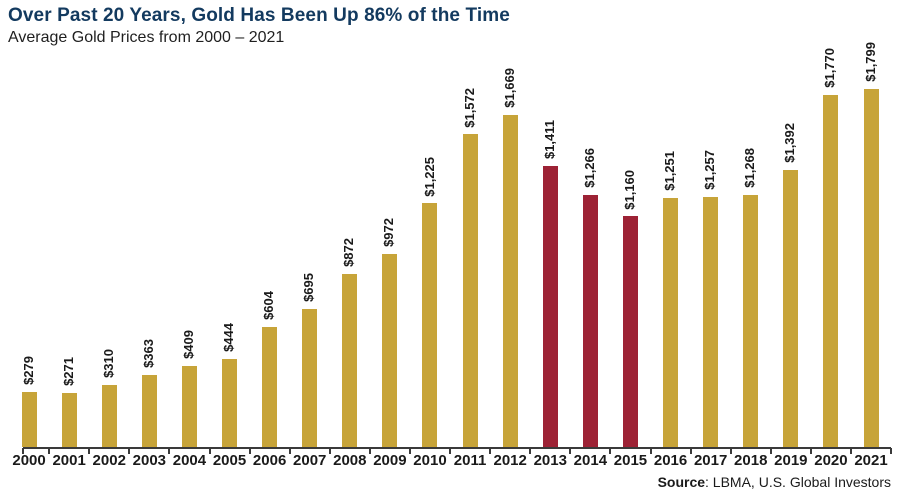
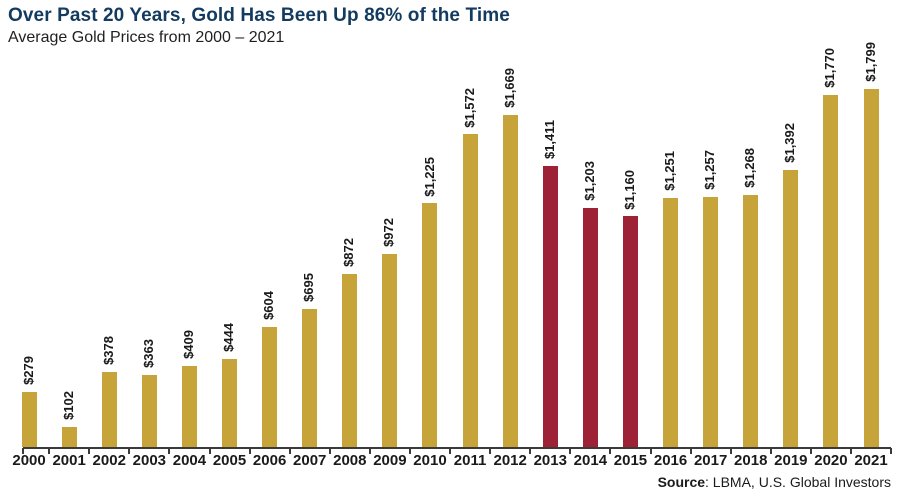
2001: $271 -> $102
2002: $310 -> $378
2014: $1,266 -> $1,203
